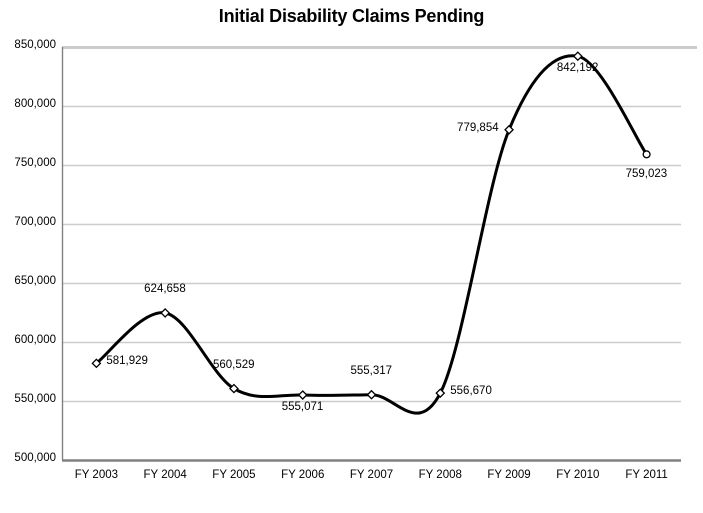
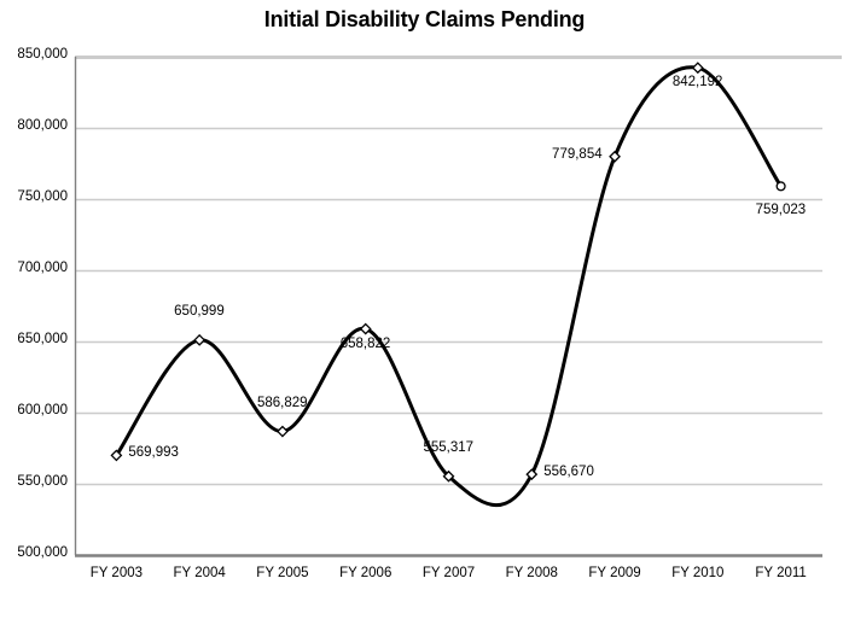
FY 2003: 581,929 -> 569,993
FY 2004: 624,658 -> 650,999
FY 2005: 560,529 -> 586,829
FY 2006: 555,071 -> 658,822
